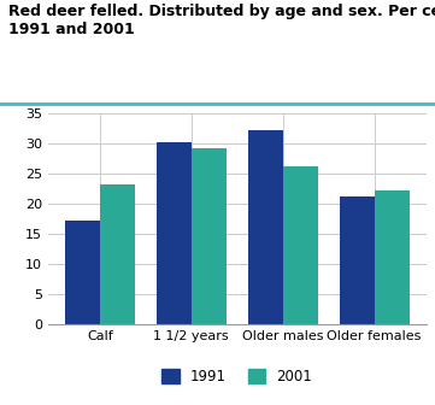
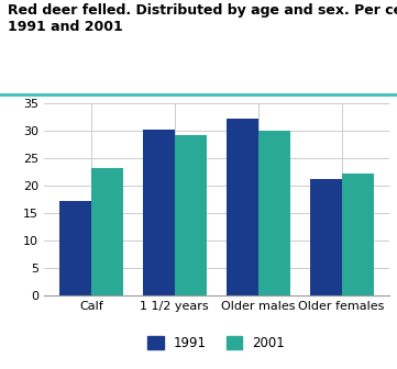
2001/Older males: 26.3 -> 30.0
